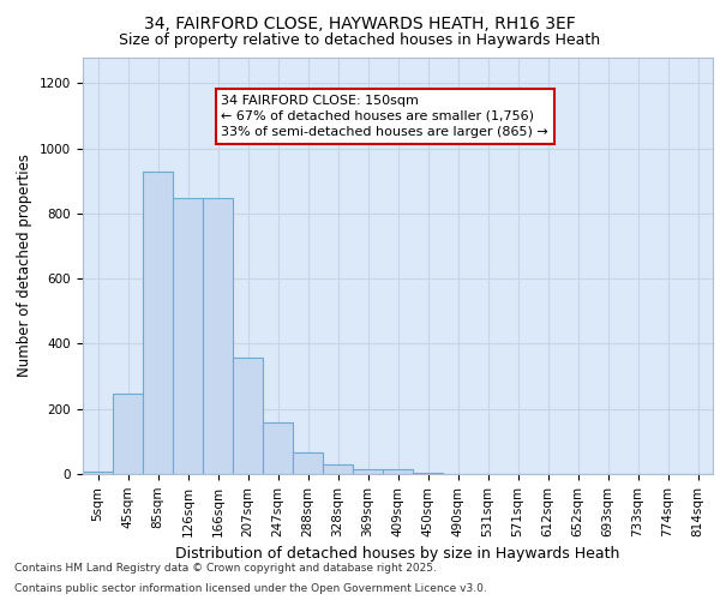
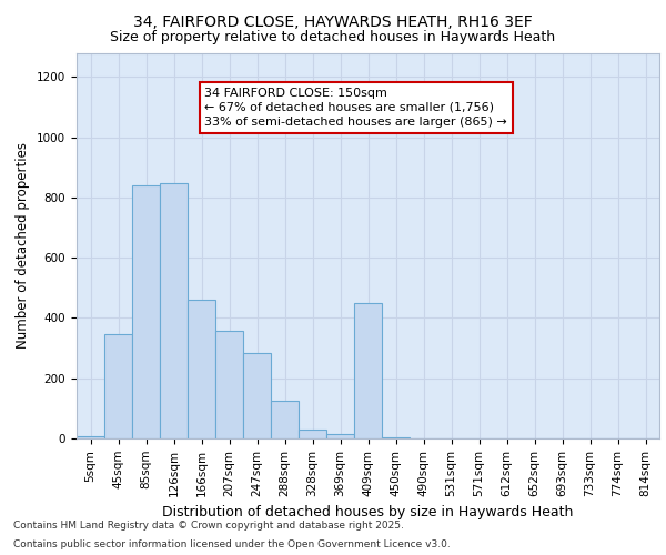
45sqm: 248 -> 345
85sqm: 930 -> 840
166sqm: 848 -> 460
247sqm: 158 -> 285
288sqm: 65 -> 125
409sqm: 13 -> 450
